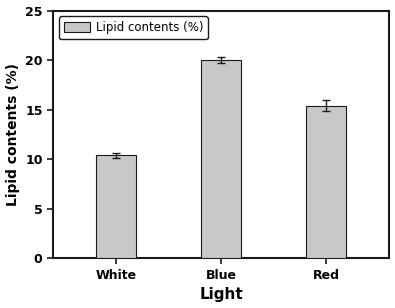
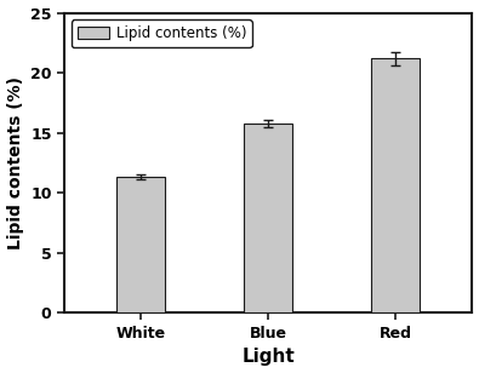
White: 10.4 -> 11.3
Blue: 20.0 -> 15.8
Red: 15.4 -> 21.2
